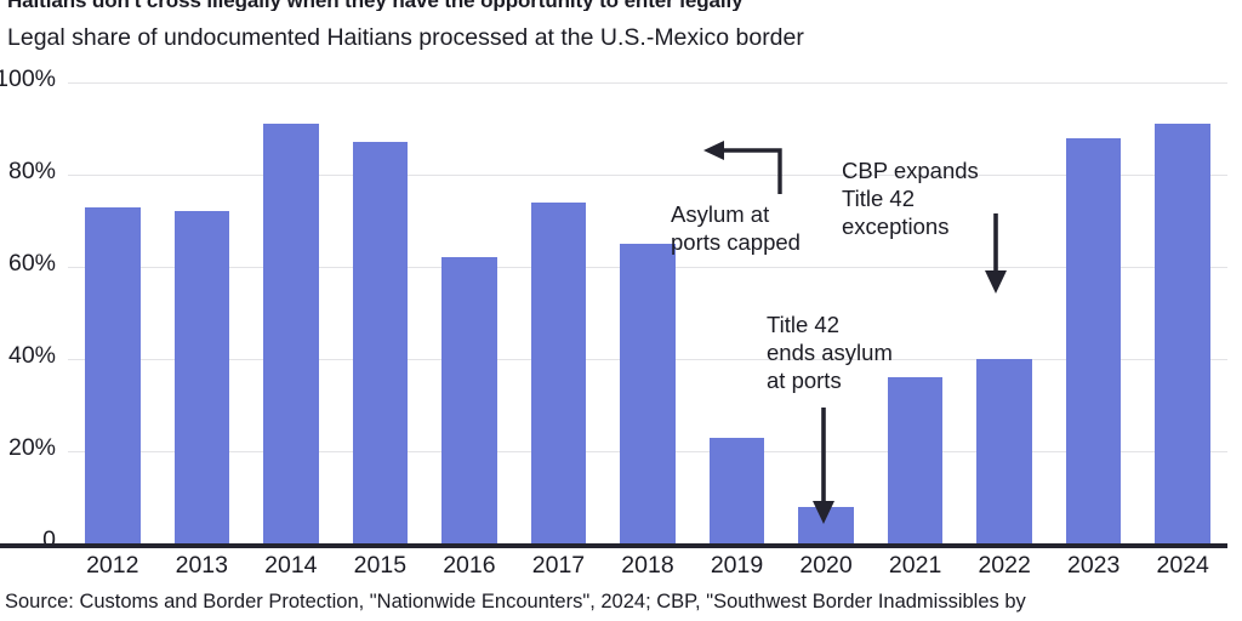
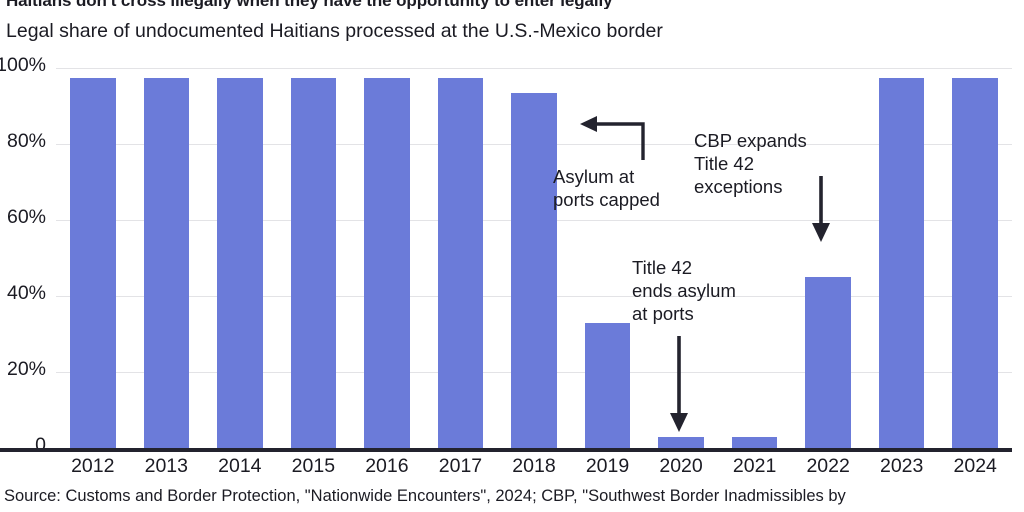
2012: 73% -> 98%
2013: 72% -> 98%
2014: 91% -> 98%
2015: 87% -> 98%
2016: 62% -> 98%
2017: 74% -> 98%
2018: 65% -> 94%
2019: 23% -> 33%
2020: 8% -> 3%
2021: 36% -> 3%
2022: 40% -> 45%
2023: 88% -> 98%
2024: 91% -> 98%
